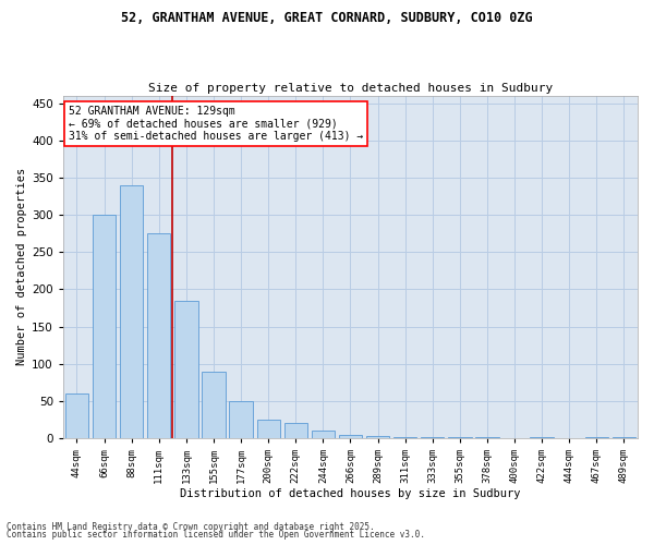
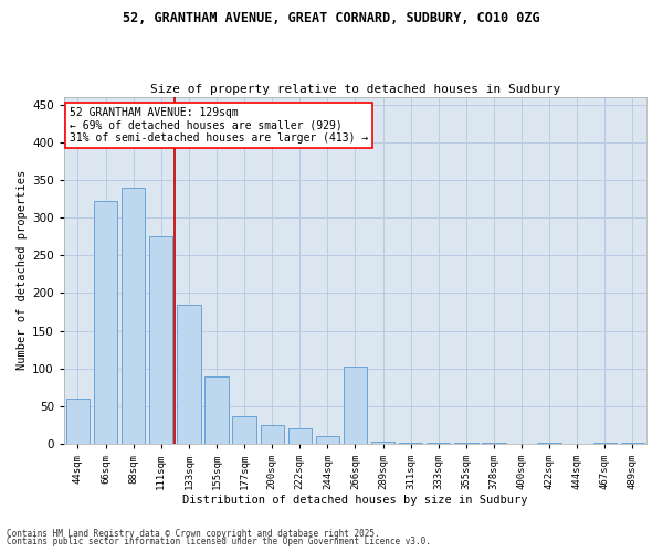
66sqm: 300 -> 322
177sqm: 50 -> 36
266sqm: 5 -> 102
